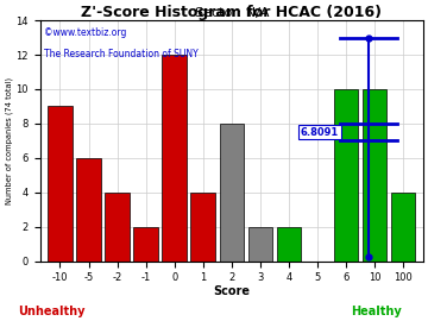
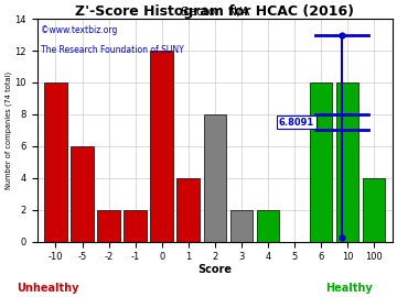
-10: 9 -> 10
-2: 4 -> 2
